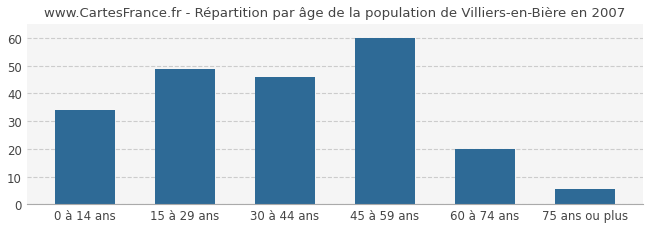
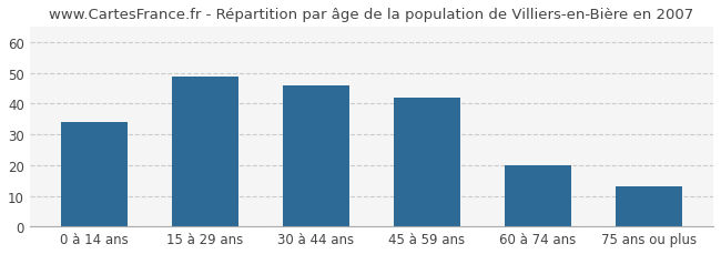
45 à 59 ans: 60.0 -> 42.0
75 ans ou plus: 5.5 -> 13.0
